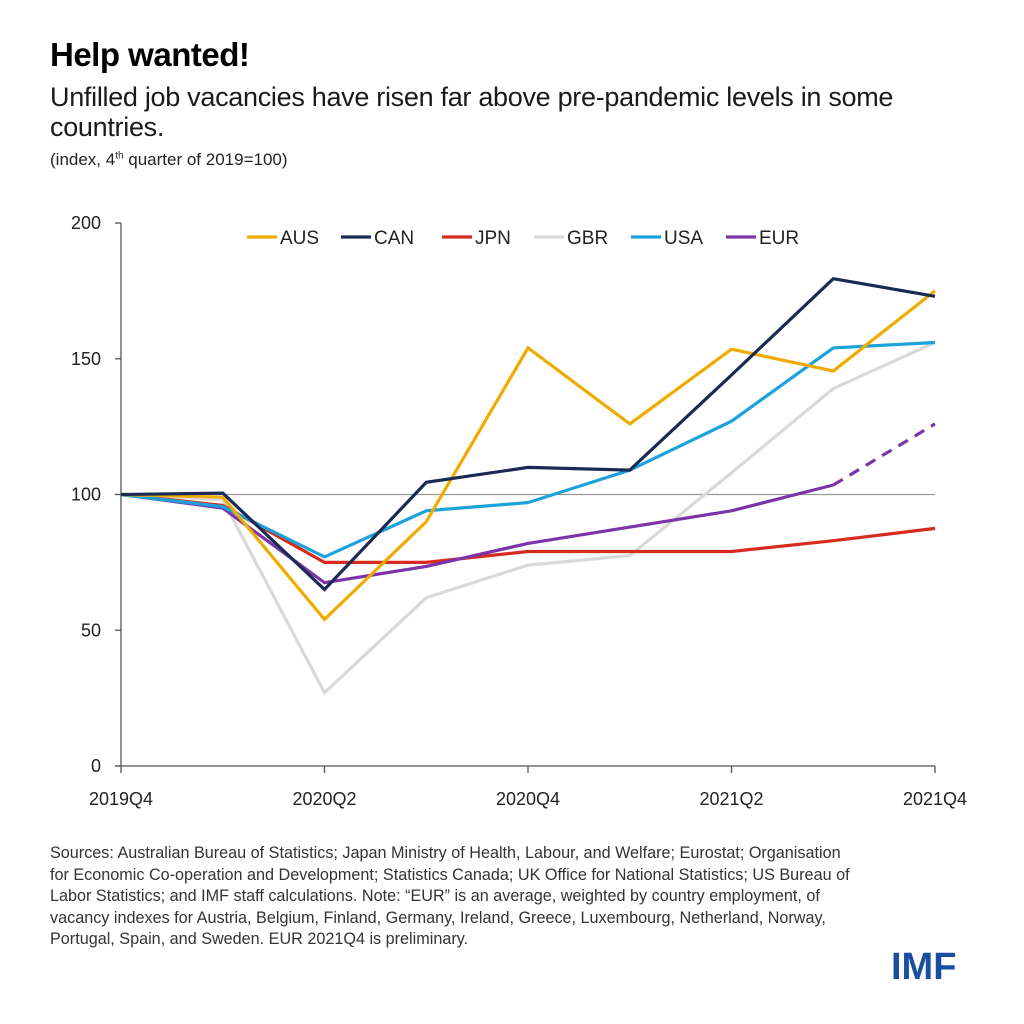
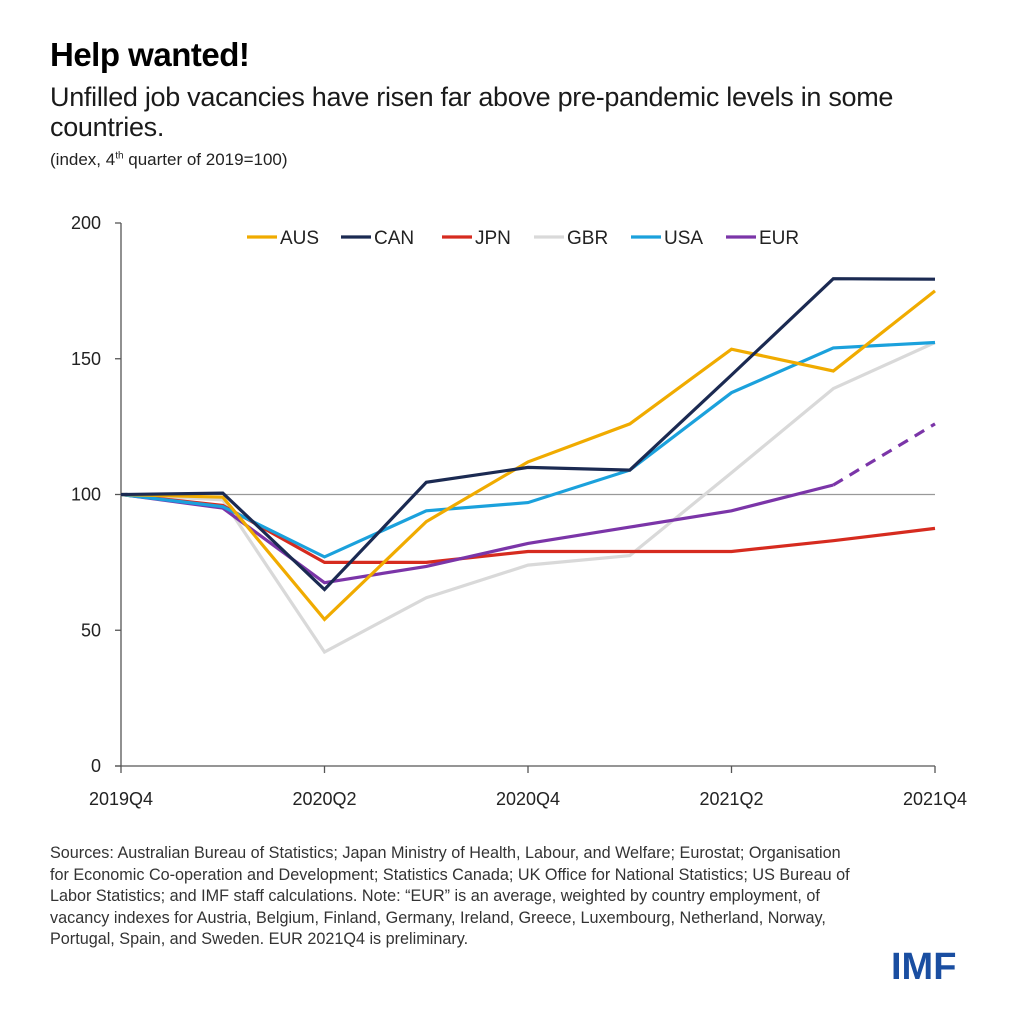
GBR/2020Q2: 27 -> 42
AUS/2020Q4: 154 -> 112
USA/2021Q2: 127 -> 138
CAN/2021Q4: 173 -> 179
